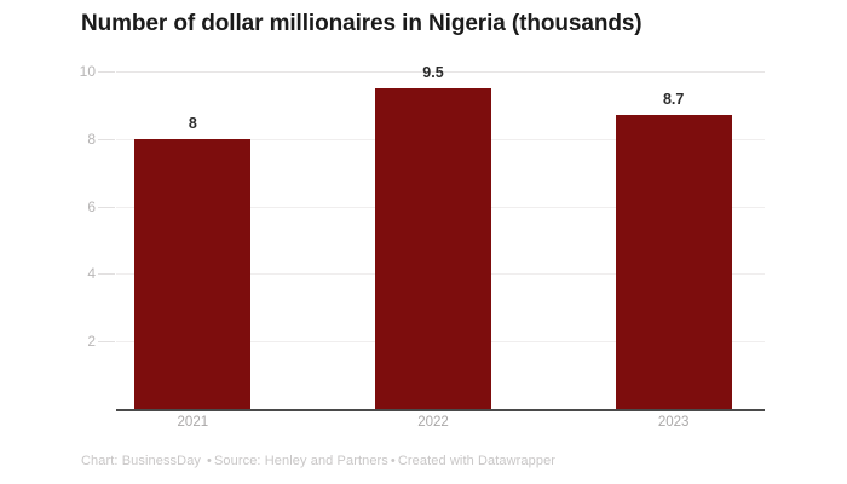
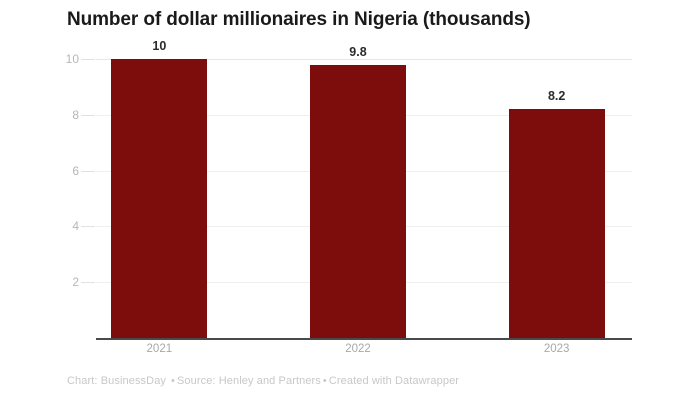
2021: 8 -> 10
2022: 9.5 -> 9.8
2023: 8.7 -> 8.2
